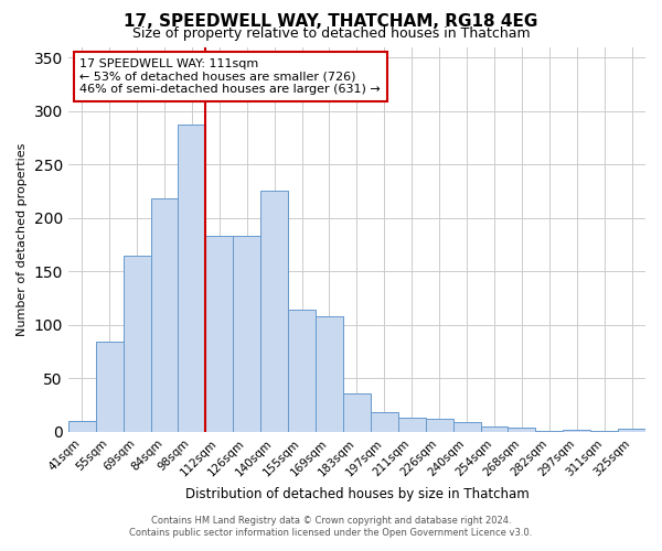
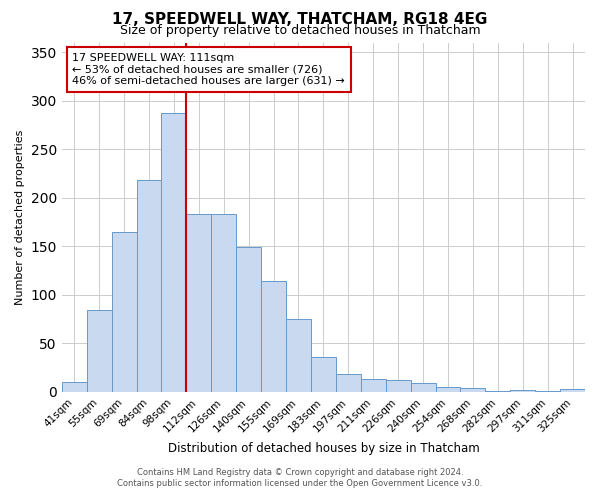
140sqm: 226 -> 149
169sqm: 108 -> 75
